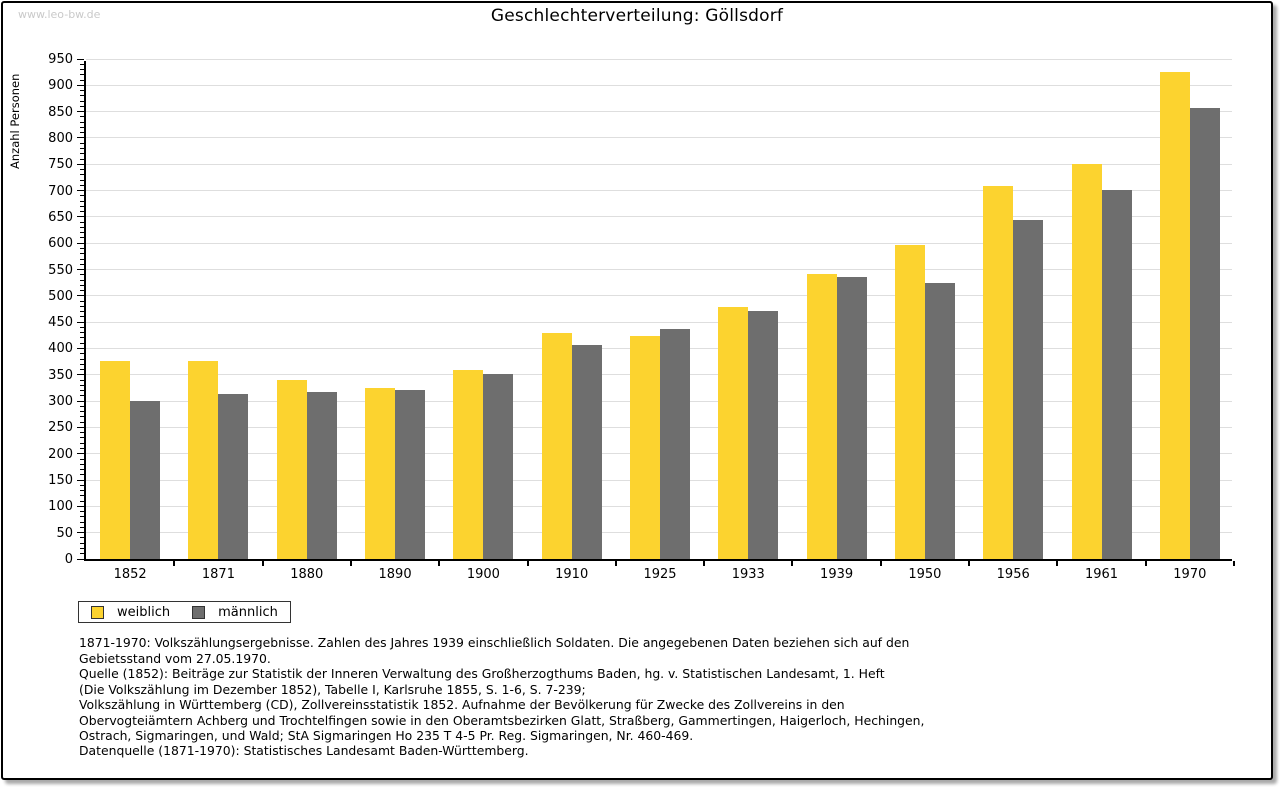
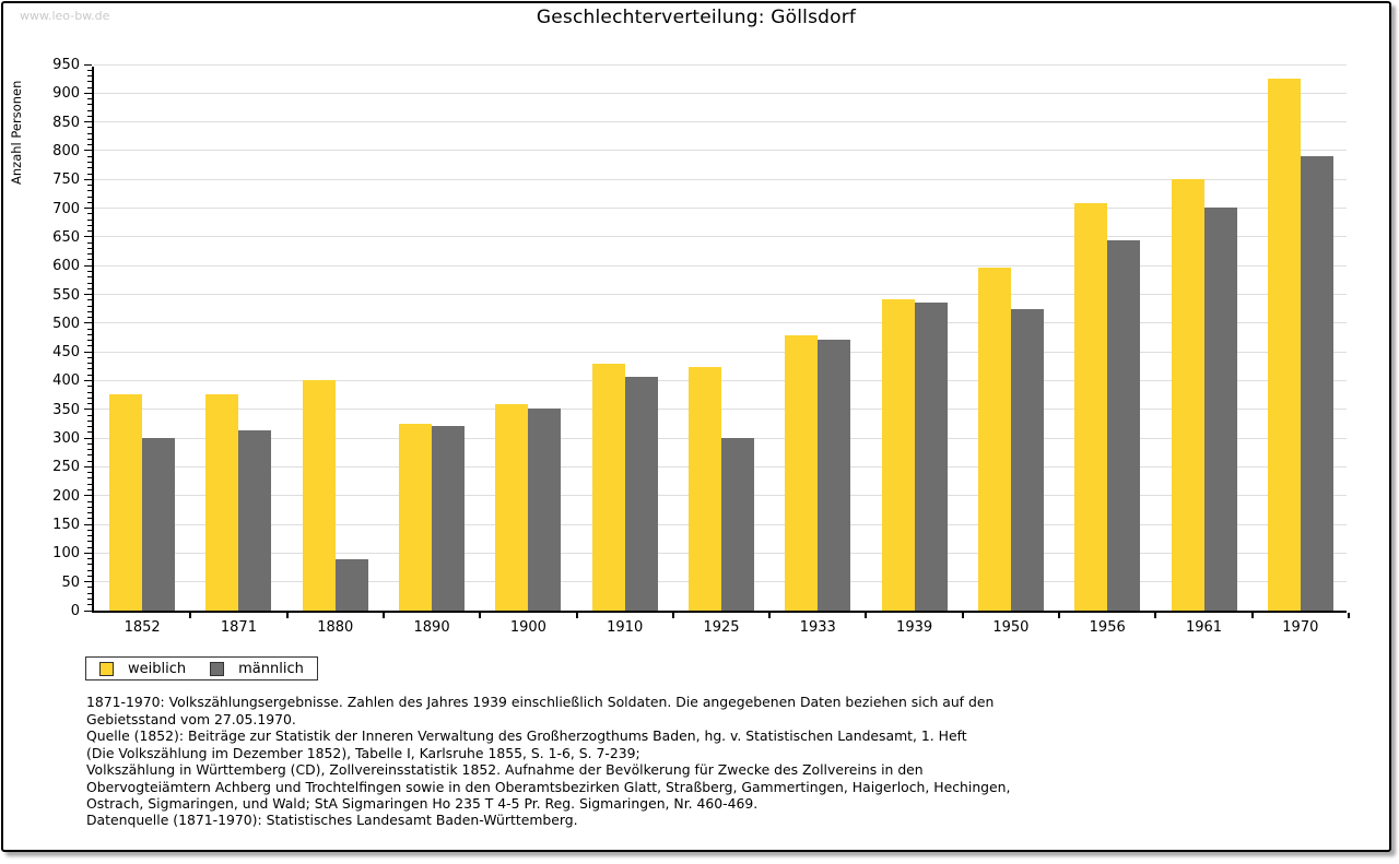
weiblich/1880: 340 -> 400
männlich/1880: 320 -> 90
männlich/1925: 440 -> 300
männlich/1970: 860 -> 790
